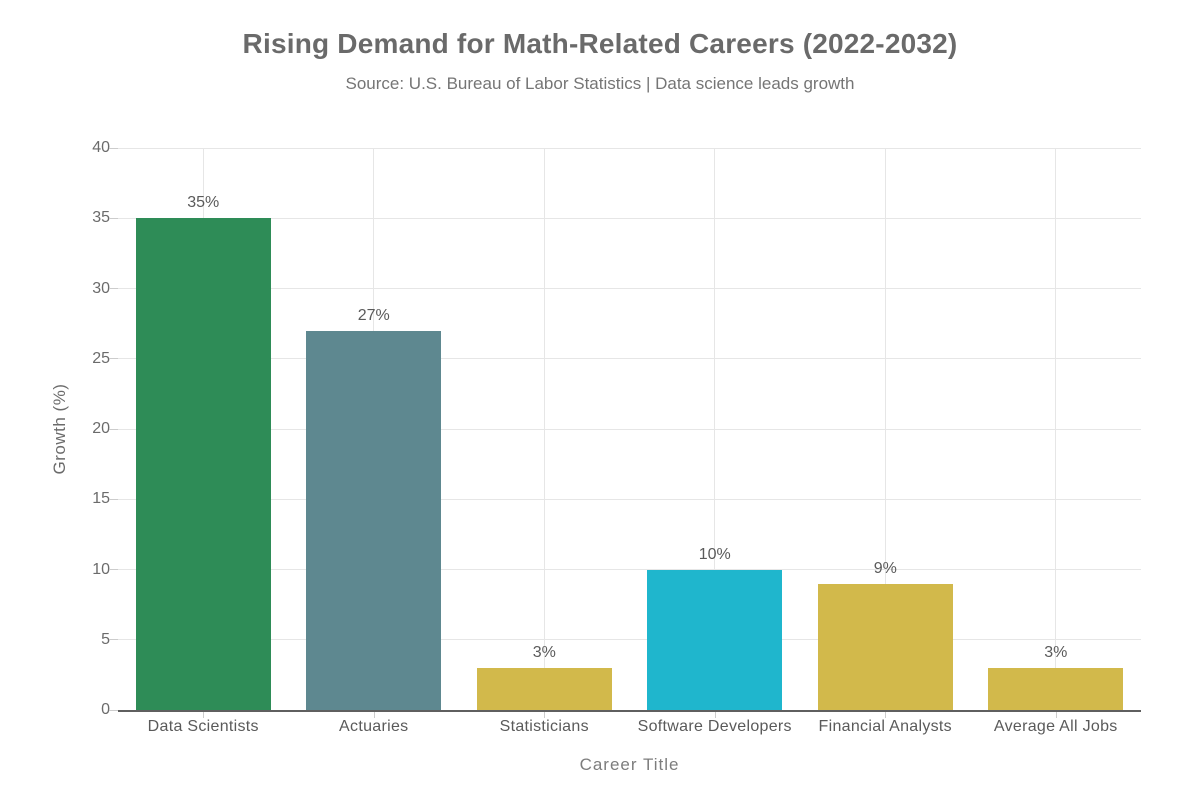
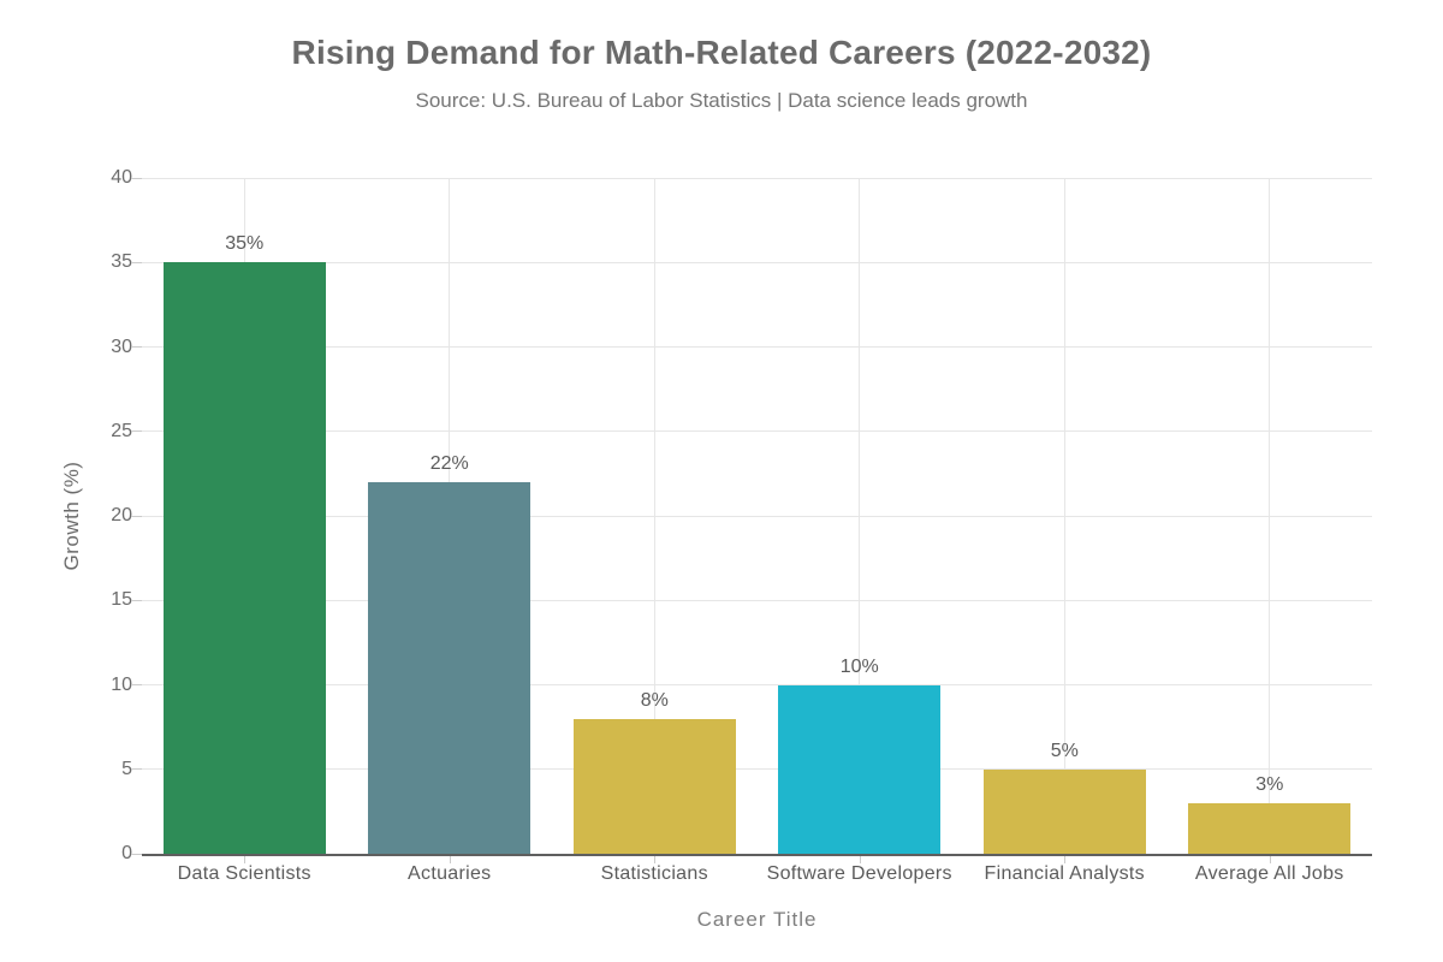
Actuaries: 27% -> 22%
Statisticians: 3% -> 8%
Financial Analysts: 9% -> 5%
